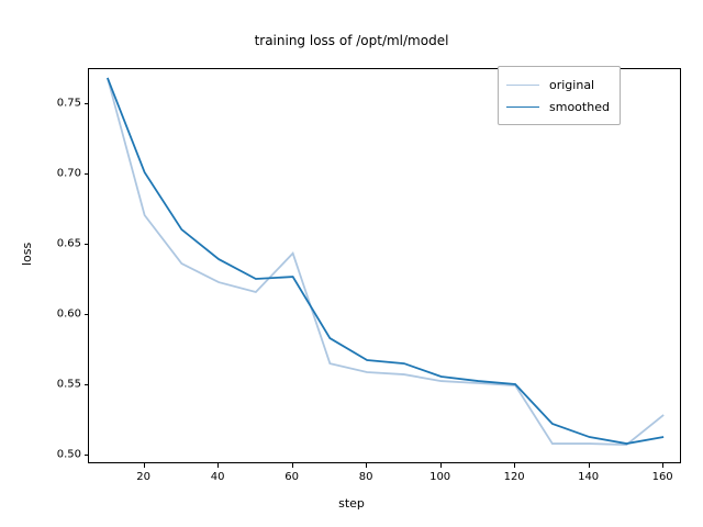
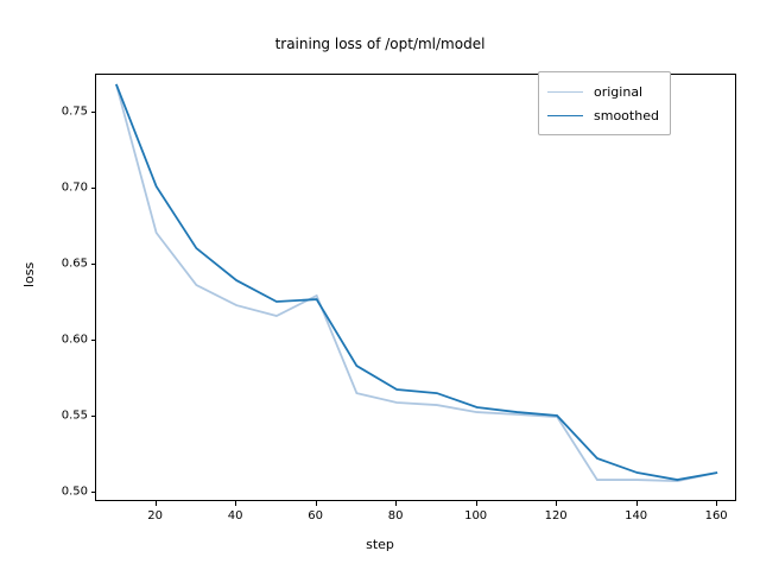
original/60: 0.644 -> 0.630
original/160: 0.529 -> 0.513
